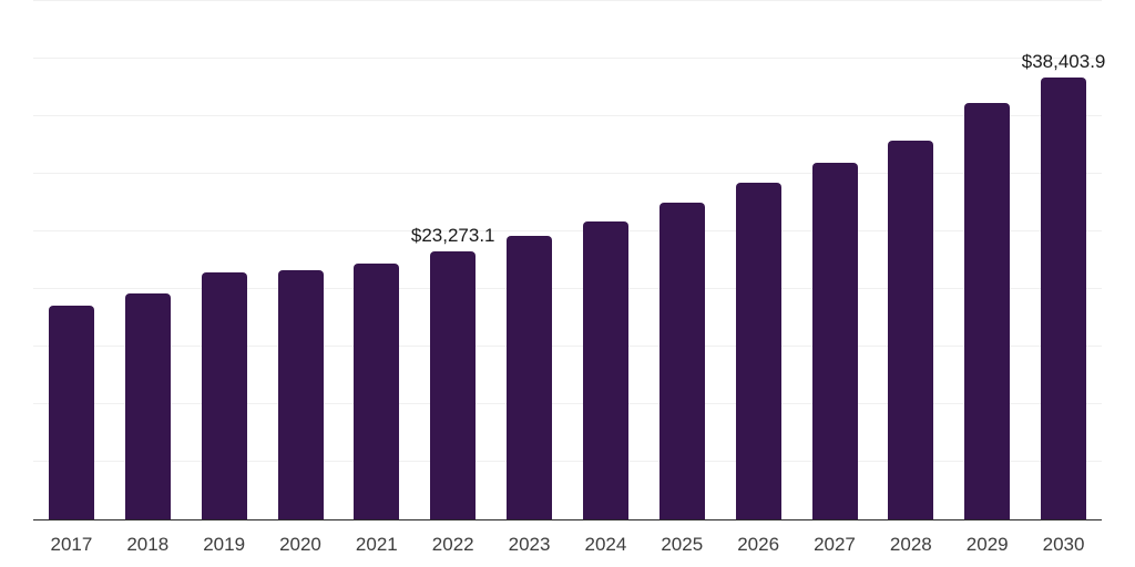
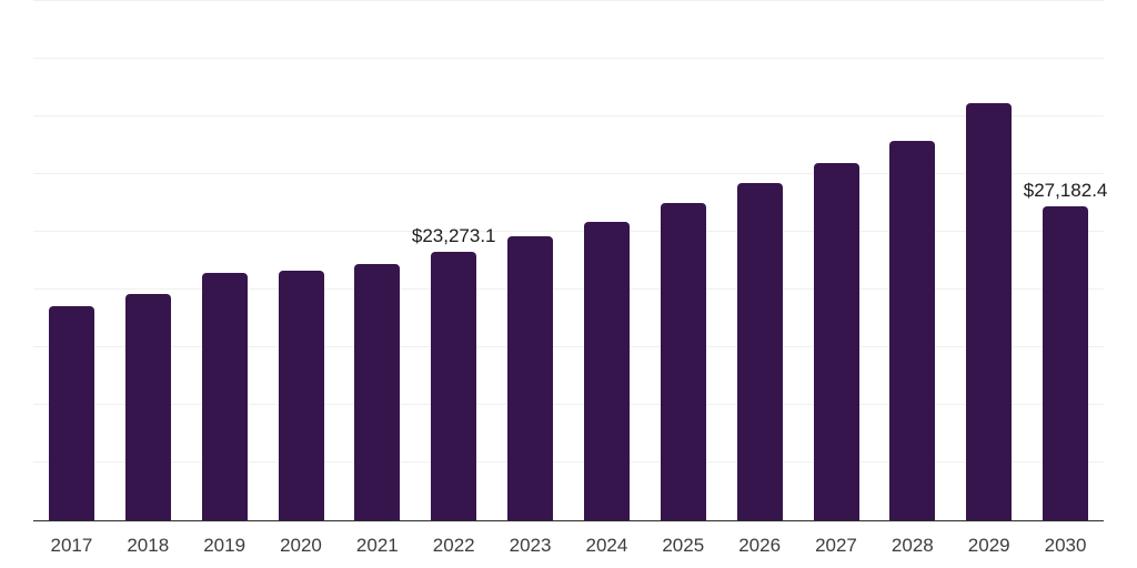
2030: $38,403.9 -> $27,182.4
